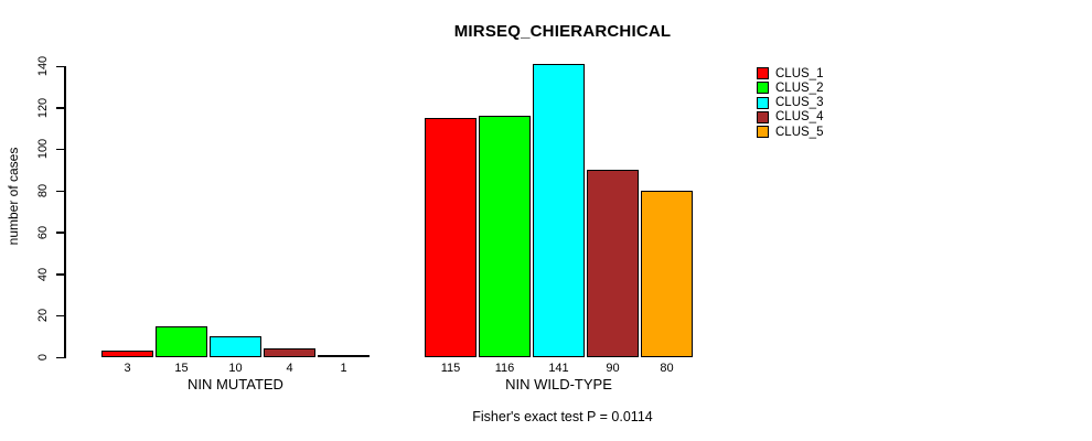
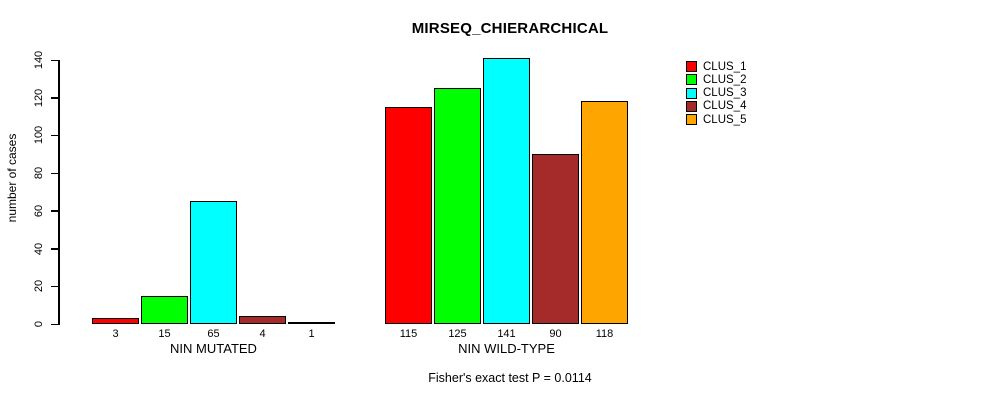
CLUS_3/NIN MUTATED: 10 -> 65
CLUS_2/NIN WILD-TYPE: 116 -> 125
CLUS_5/NIN WILD-TYPE: 80 -> 118
